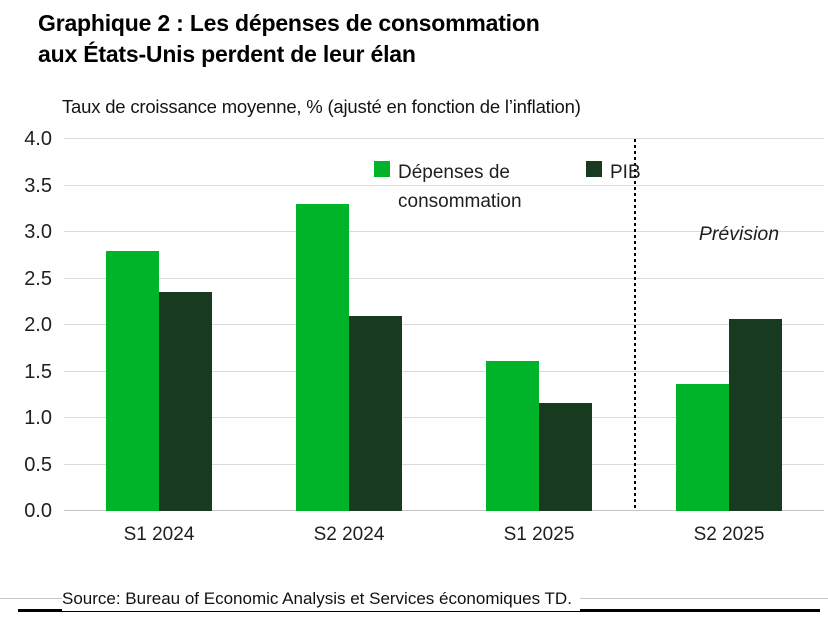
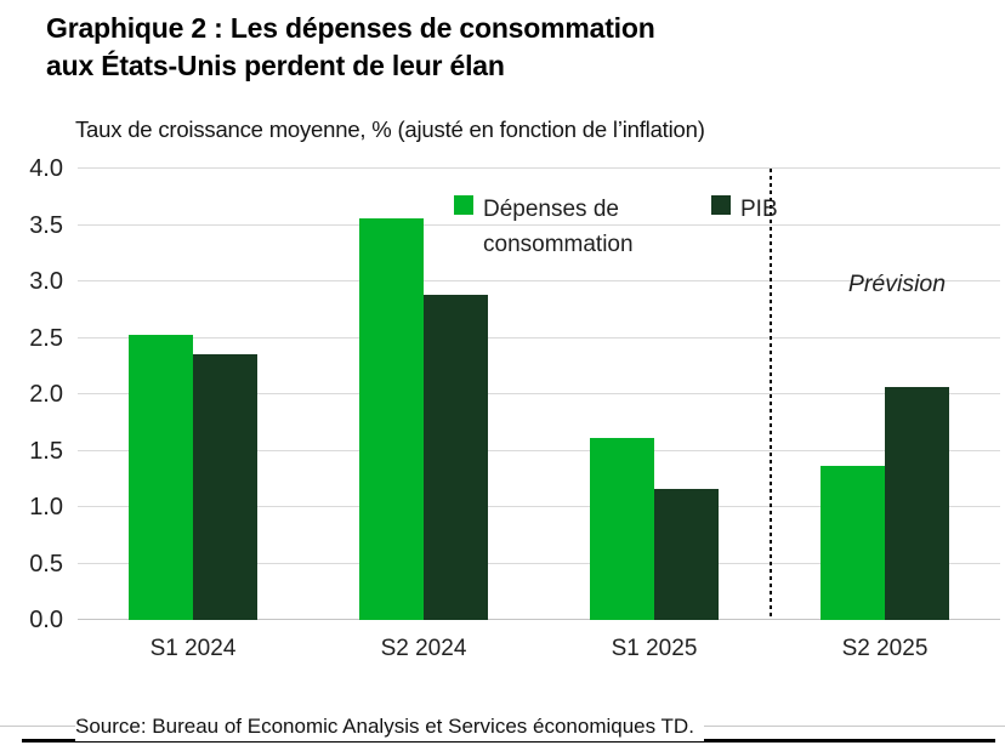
Dépenses de consommation/S1 2024: 2.8 -> 2.5
Dépenses de consommation/S2 2024: 3.3 -> 3.6
PIB/S2 2024: 2.1 -> 2.9
